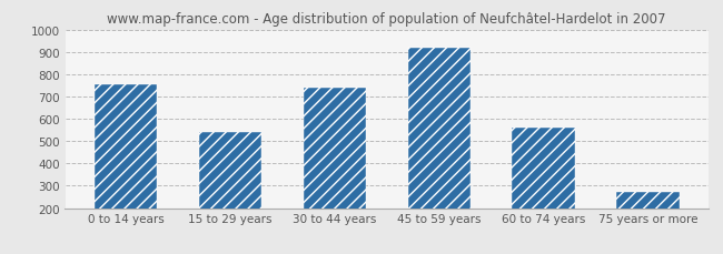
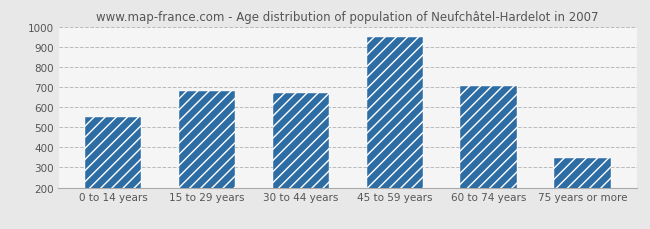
0 to 14 years: 755 -> 550
15 to 29 years: 540 -> 680
30 to 44 years: 740 -> 670
45 to 59 years: 920 -> 950
60 to 74 years: 560 -> 705
75 years or more: 275 -> 345
